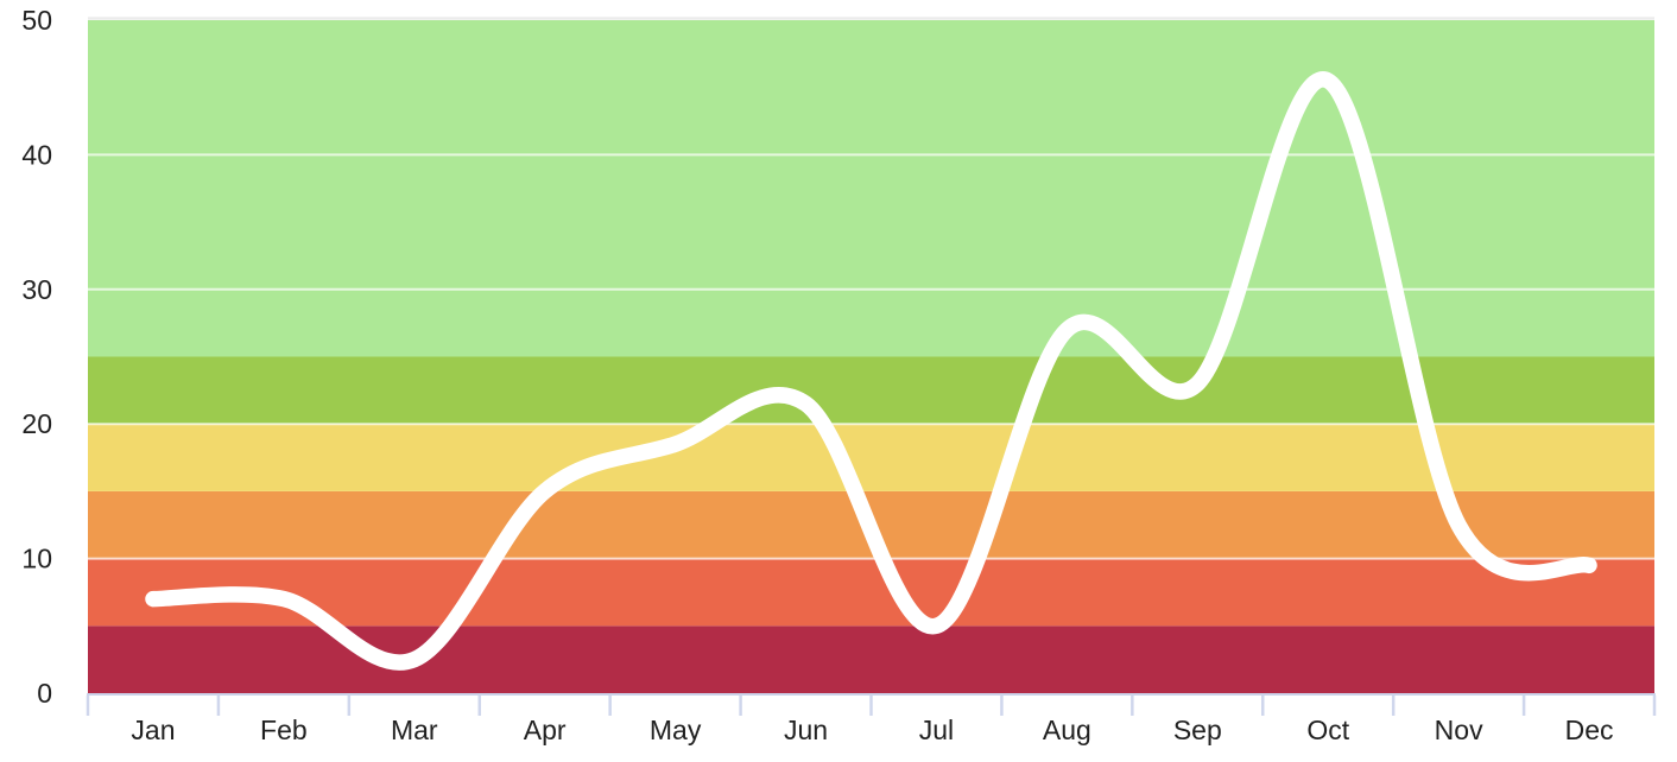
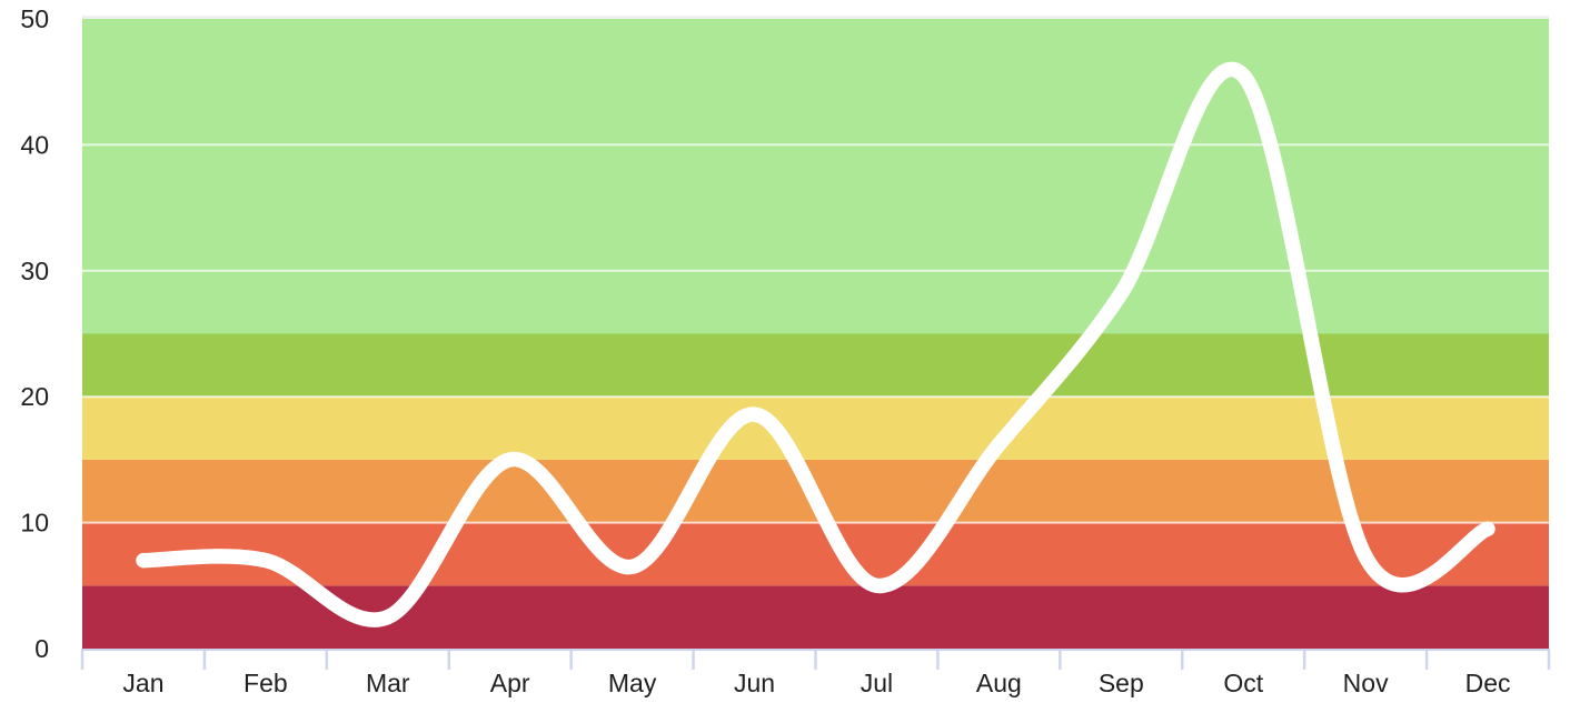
May: 18.5 -> 6.5
Jun: 21.5 -> 18.6
Aug: 27.0 -> 16.2
Sep: 23.0 -> 28.2
Nov: 12.5 -> 7.3
